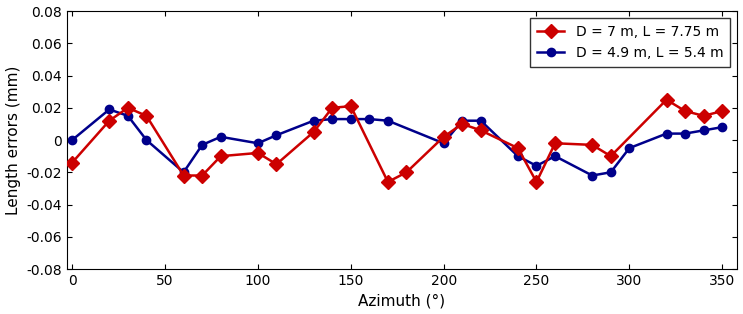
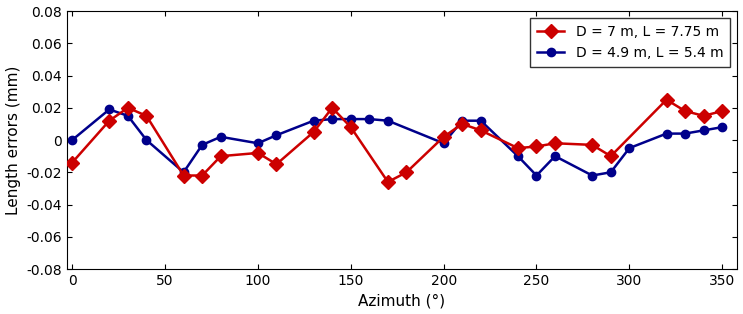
D = 7 m, L = 7.75 m/150: 0.021 -> 0.008
D = 7 m, L = 7.75 m/250: -0.026 -> -0.004
D = 4.9 m, L = 5.4 m/250: -0.016 -> -0.022
